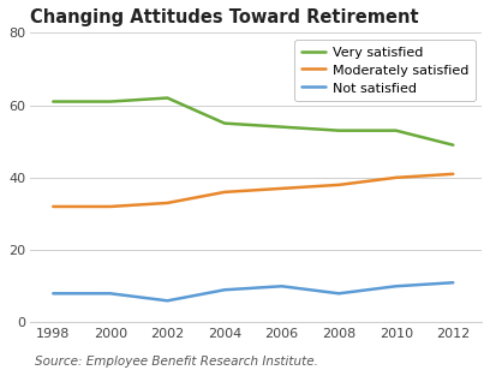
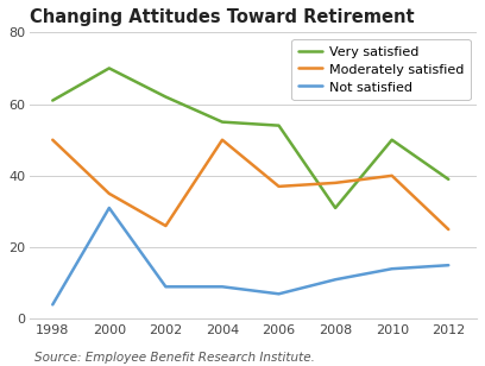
Moderately satisfied/1998: 32 -> 50
Not satisfied/1998: 8 -> 4
Very satisfied/2000: 61 -> 70
Moderately satisfied/2000: 32 -> 35
Not satisfied/2000: 8 -> 31
Moderately satisfied/2002: 33 -> 26
Not satisfied/2002: 6 -> 9
Moderately satisfied/2004: 36 -> 50
Not satisfied/2006: 10 -> 7
Very satisfied/2008: 53 -> 31
Not satisfied/2008: 8 -> 11
Very satisfied/2010: 53 -> 50
Not satisfied/2010: 10 -> 14
Very satisfied/2012: 49 -> 39
Moderately satisfied/2012: 41 -> 25
Not satisfied/2012: 11 -> 15
